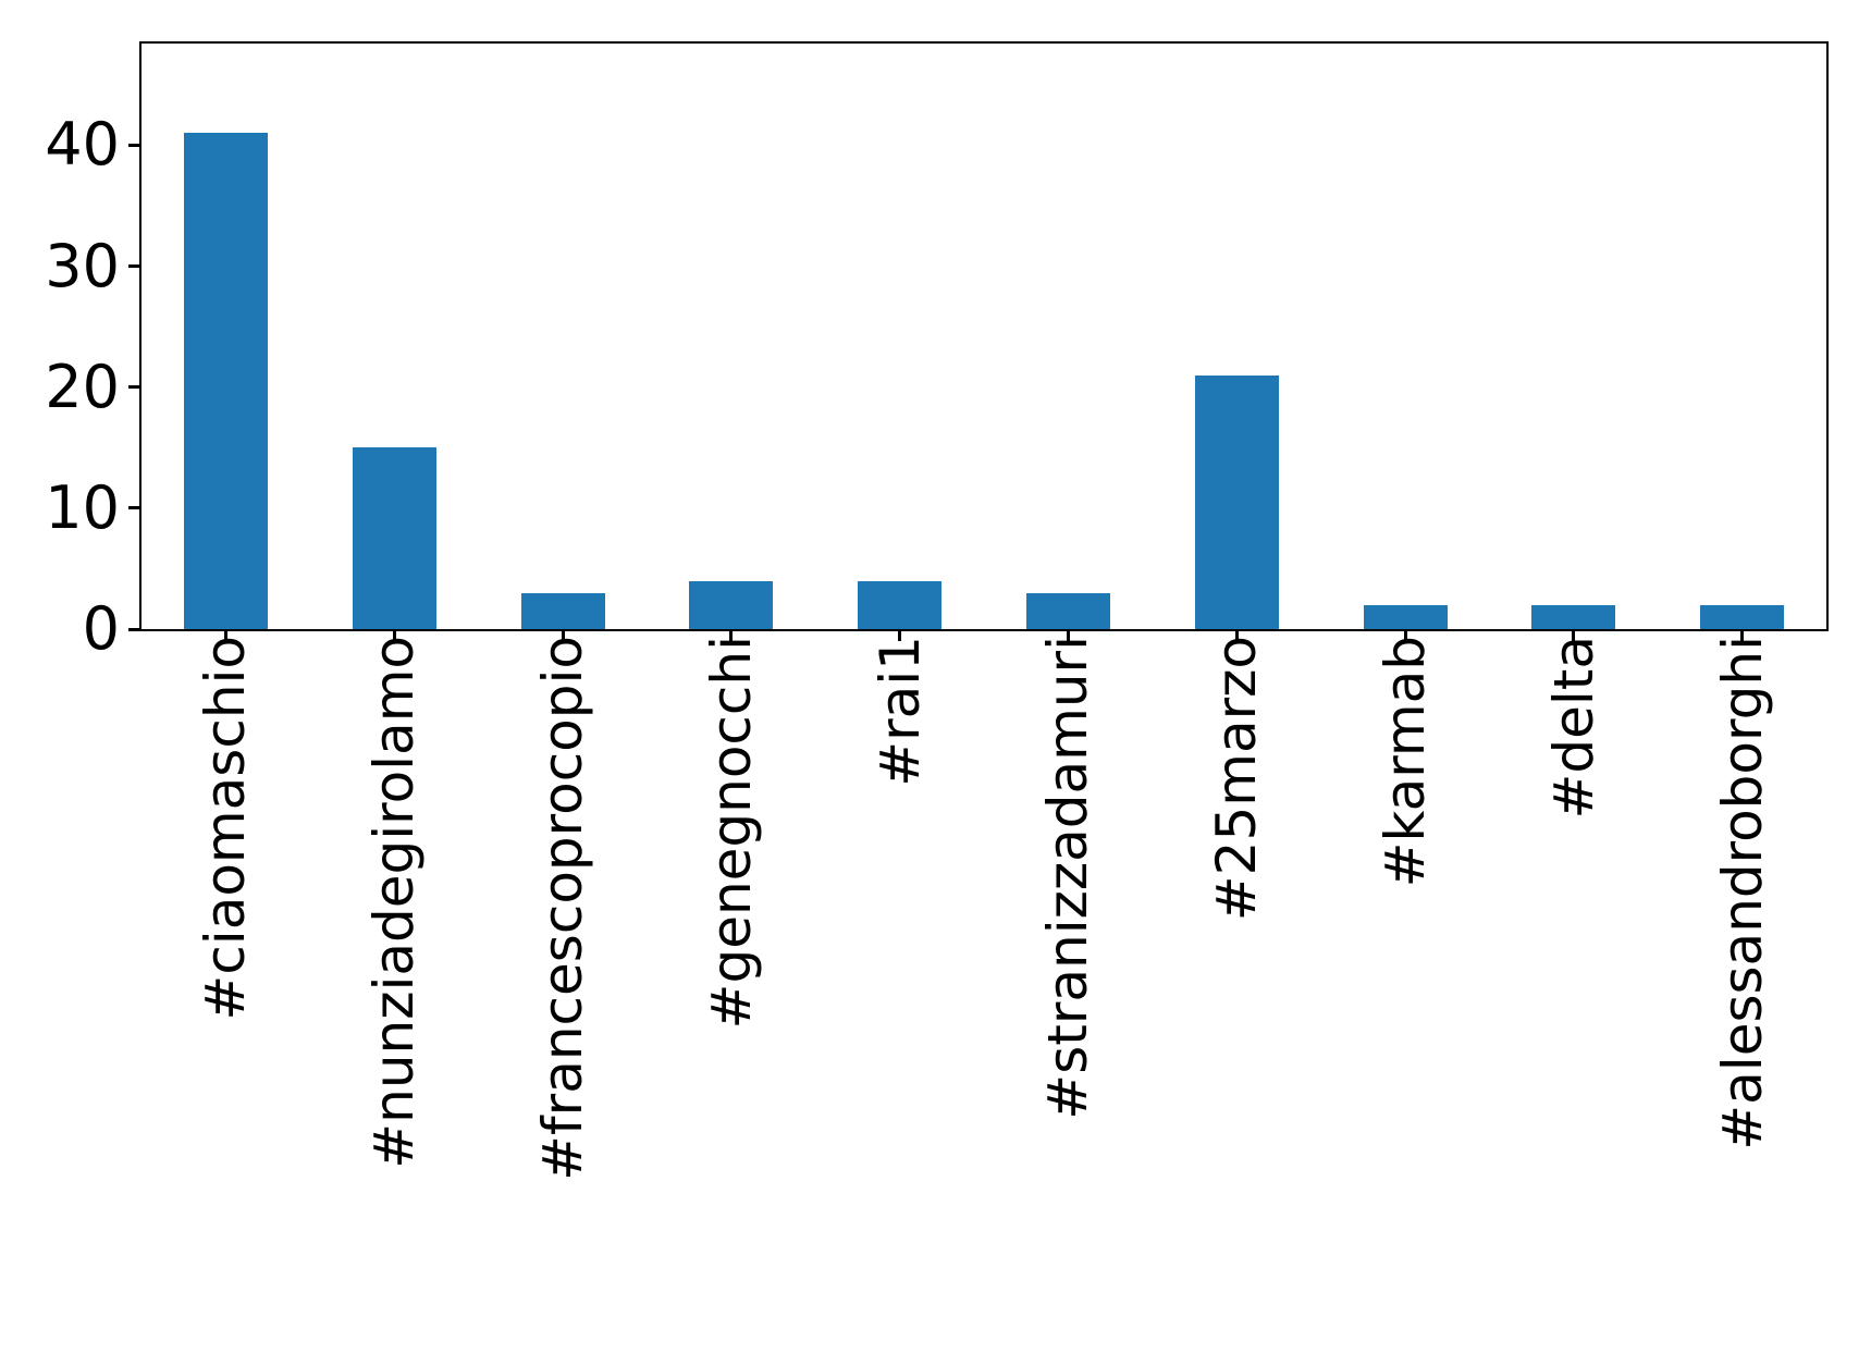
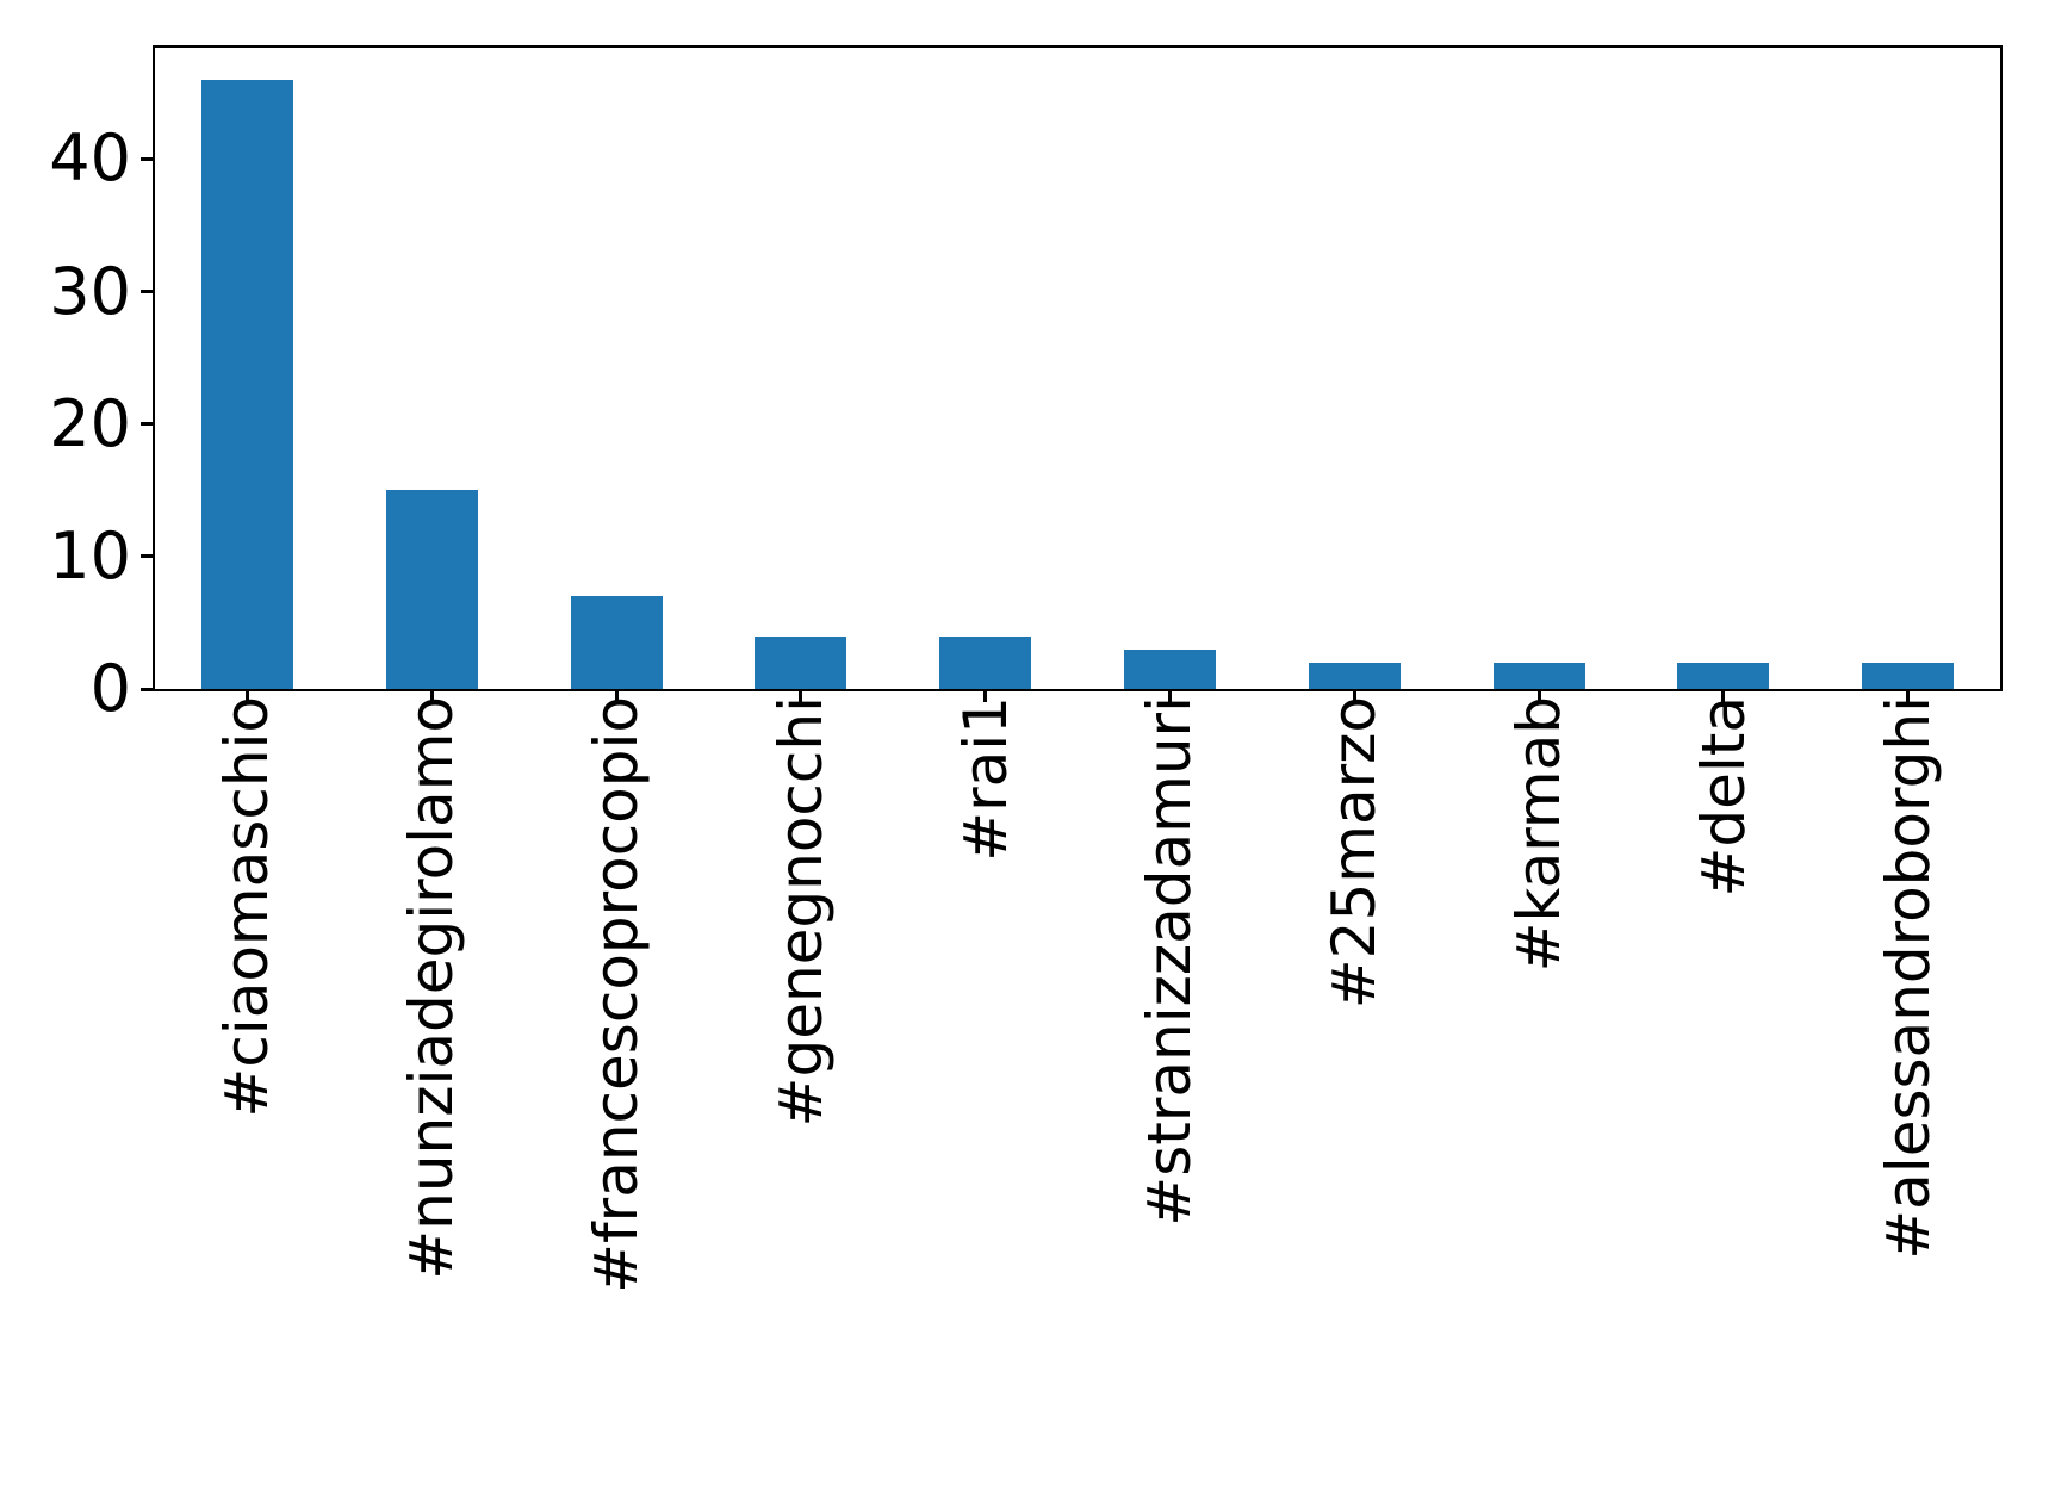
#ciaomaschio: 41 -> 46
#francescoprocopio: 3 -> 7
#25marzo: 21 -> 2
